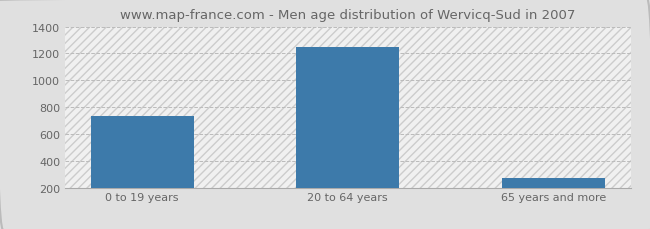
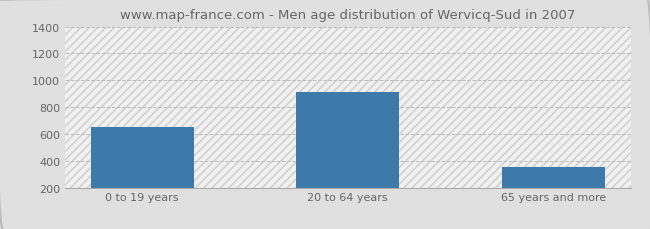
0 to 19 years: 740 -> 650
20 to 64 years: 1250 -> 910
65 years and more: 280 -> 350
